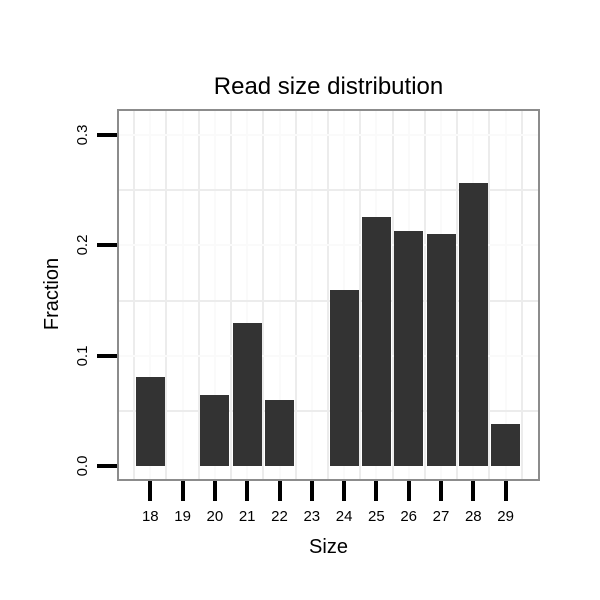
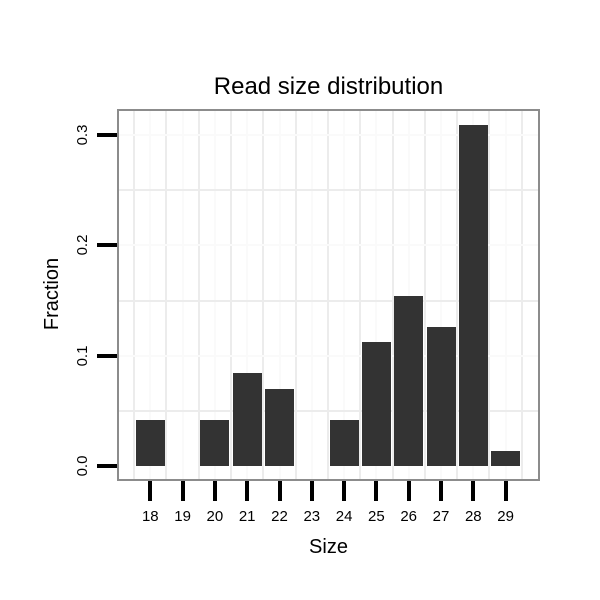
18: 0.081 -> 0.042
20: 0.064 -> 0.042
21: 0.130 -> 0.084
22: 0.060 -> 0.070
24: 0.160 -> 0.042
25: 0.226 -> 0.112
26: 0.213 -> 0.154
27: 0.210 -> 0.126
28: 0.257 -> 0.309
29: 0.038 -> 0.014
